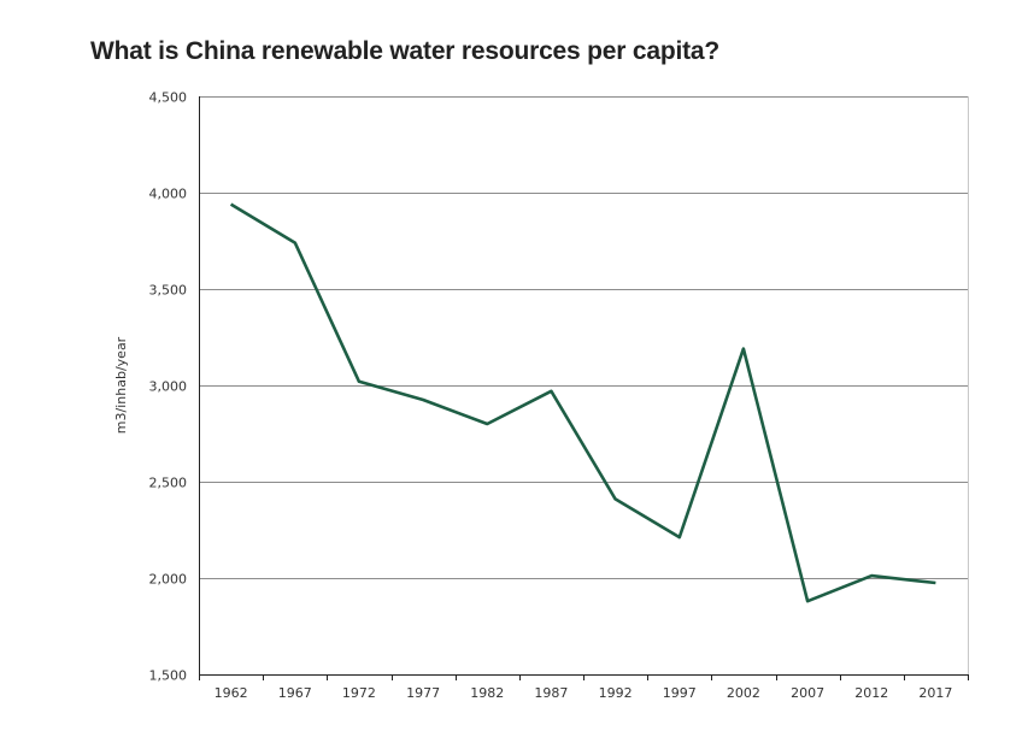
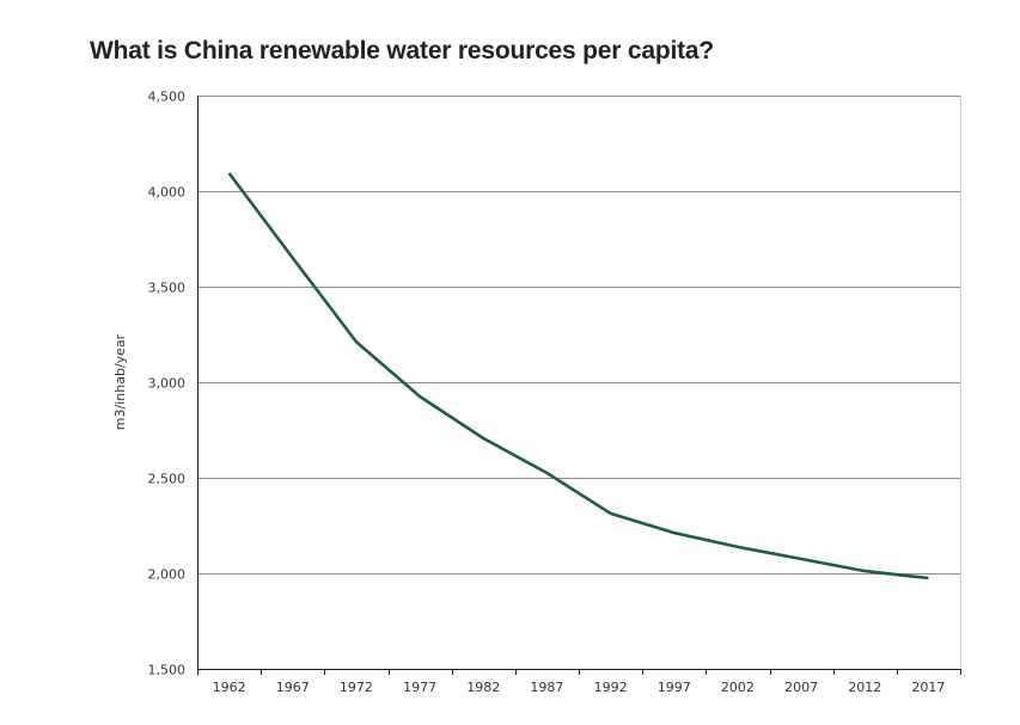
1962: 3940 -> 4090
1967: 3740 -> 3650
1972: 3020 -> 3210
1982: 2800 -> 2710
1987: 2970 -> 2520
1992: 2410 -> 2310
2002: 3190 -> 2140
2007: 1880 -> 2080
